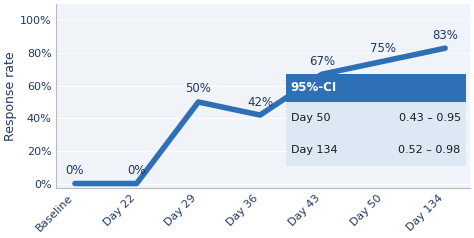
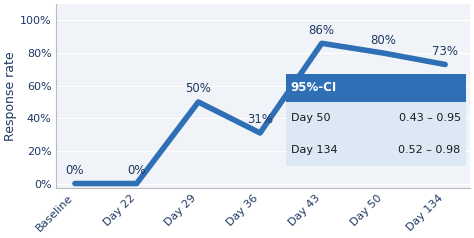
Day 36: 42% -> 31%
Day 43: 67% -> 86%
Day 50: 75% -> 80%
Day 134: 83% -> 73%
